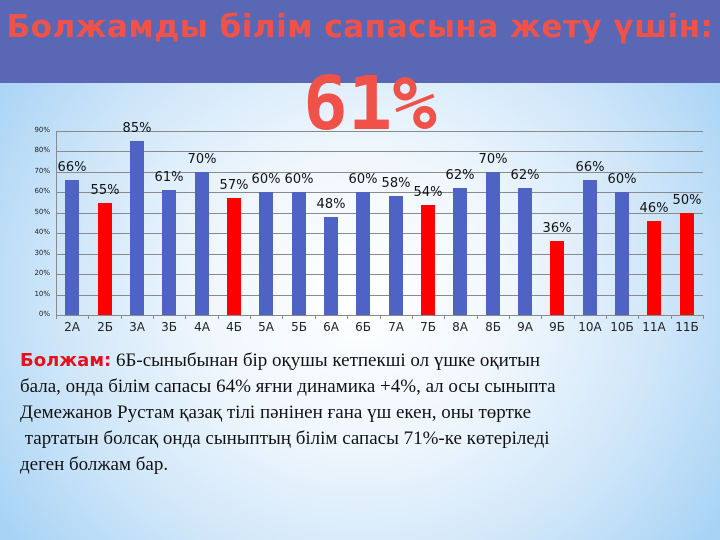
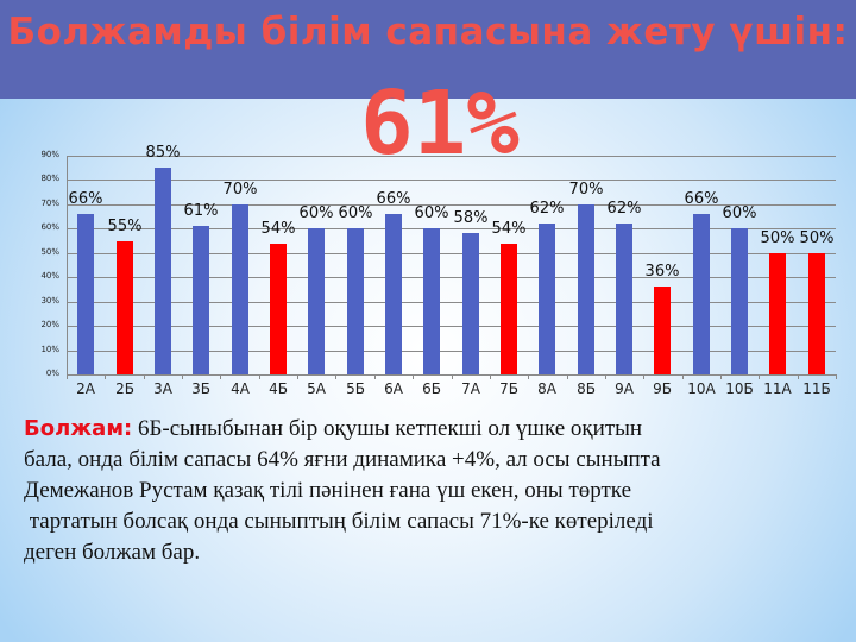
4Б: 57% -> 54%
6А: 48% -> 66%
11А: 46% -> 50%
